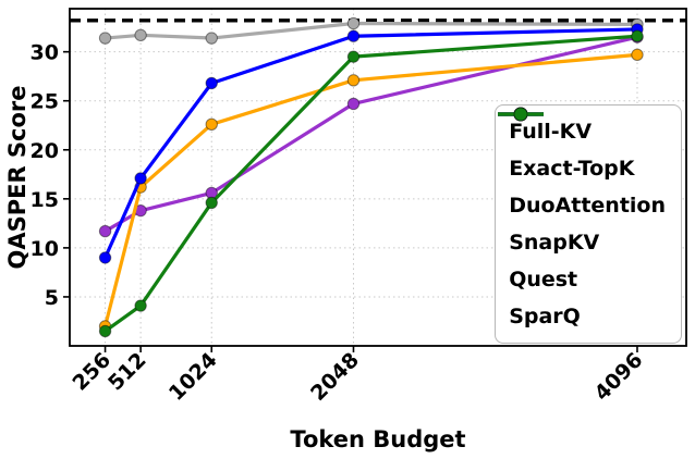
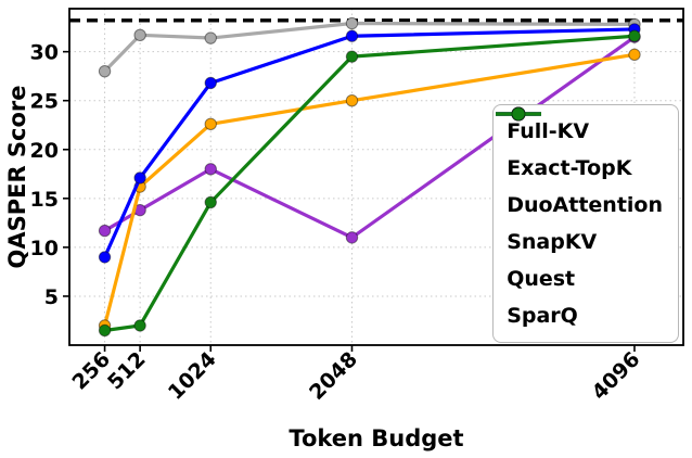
Exact-TopK/256: 31 -> 28
SparQ/512: 4 -> 2
DuoAttention/1024: 16 -> 18
DuoAttention/2048: 25 -> 11
SnapKV/2048: 27 -> 25
